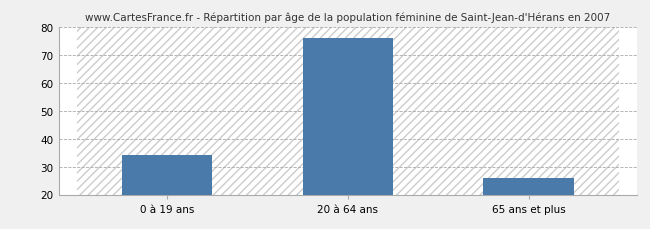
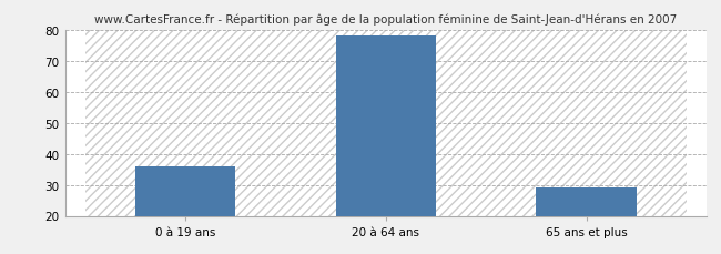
0 à 19 ans: 34 -> 36
20 à 64 ans: 76 -> 78
65 ans et plus: 26 -> 29
